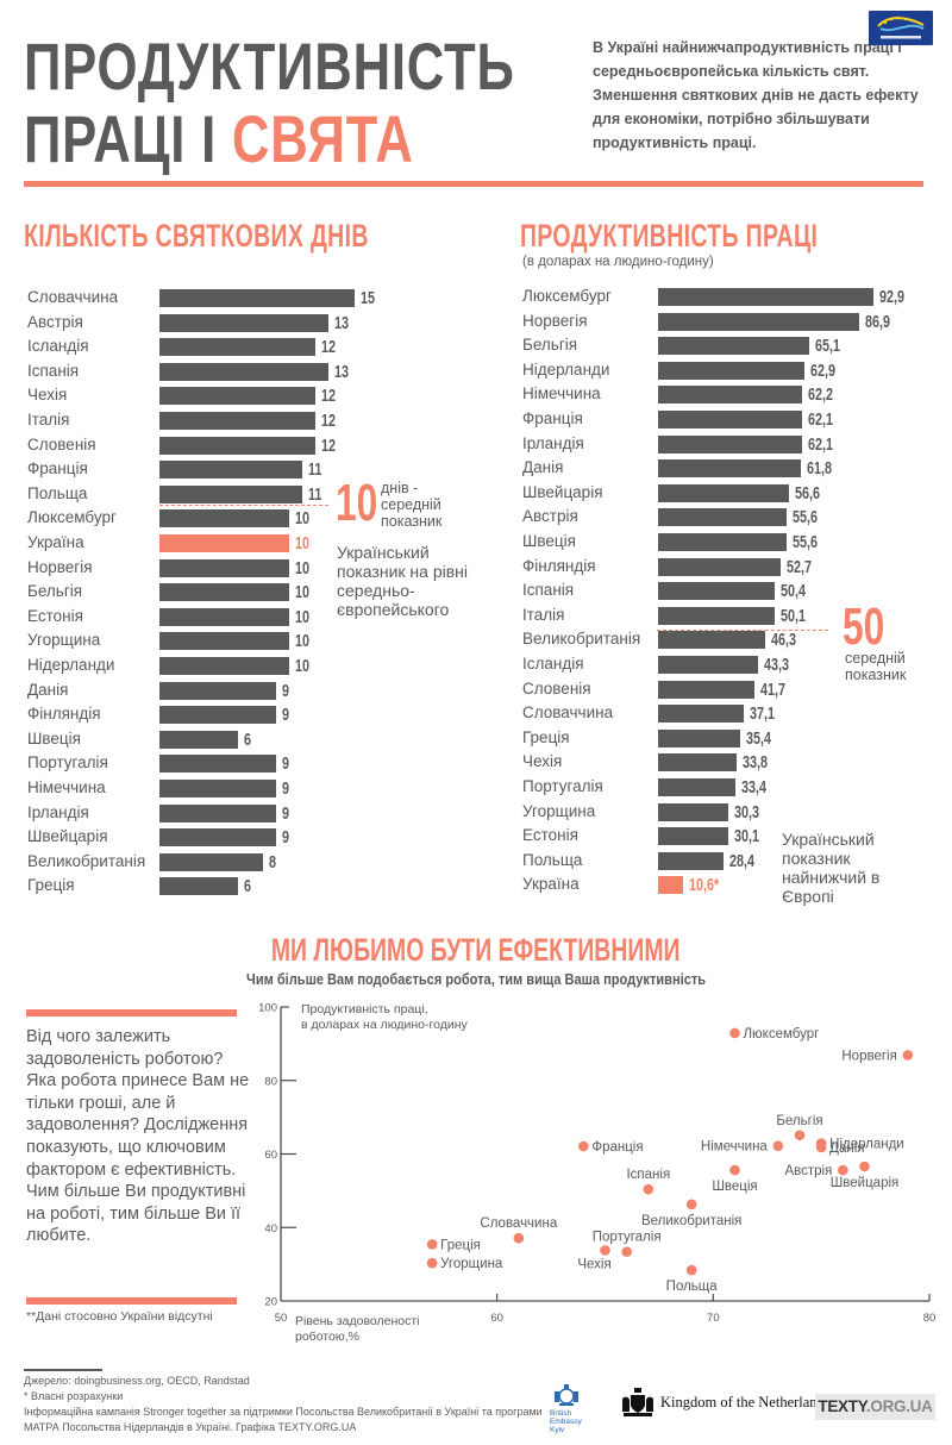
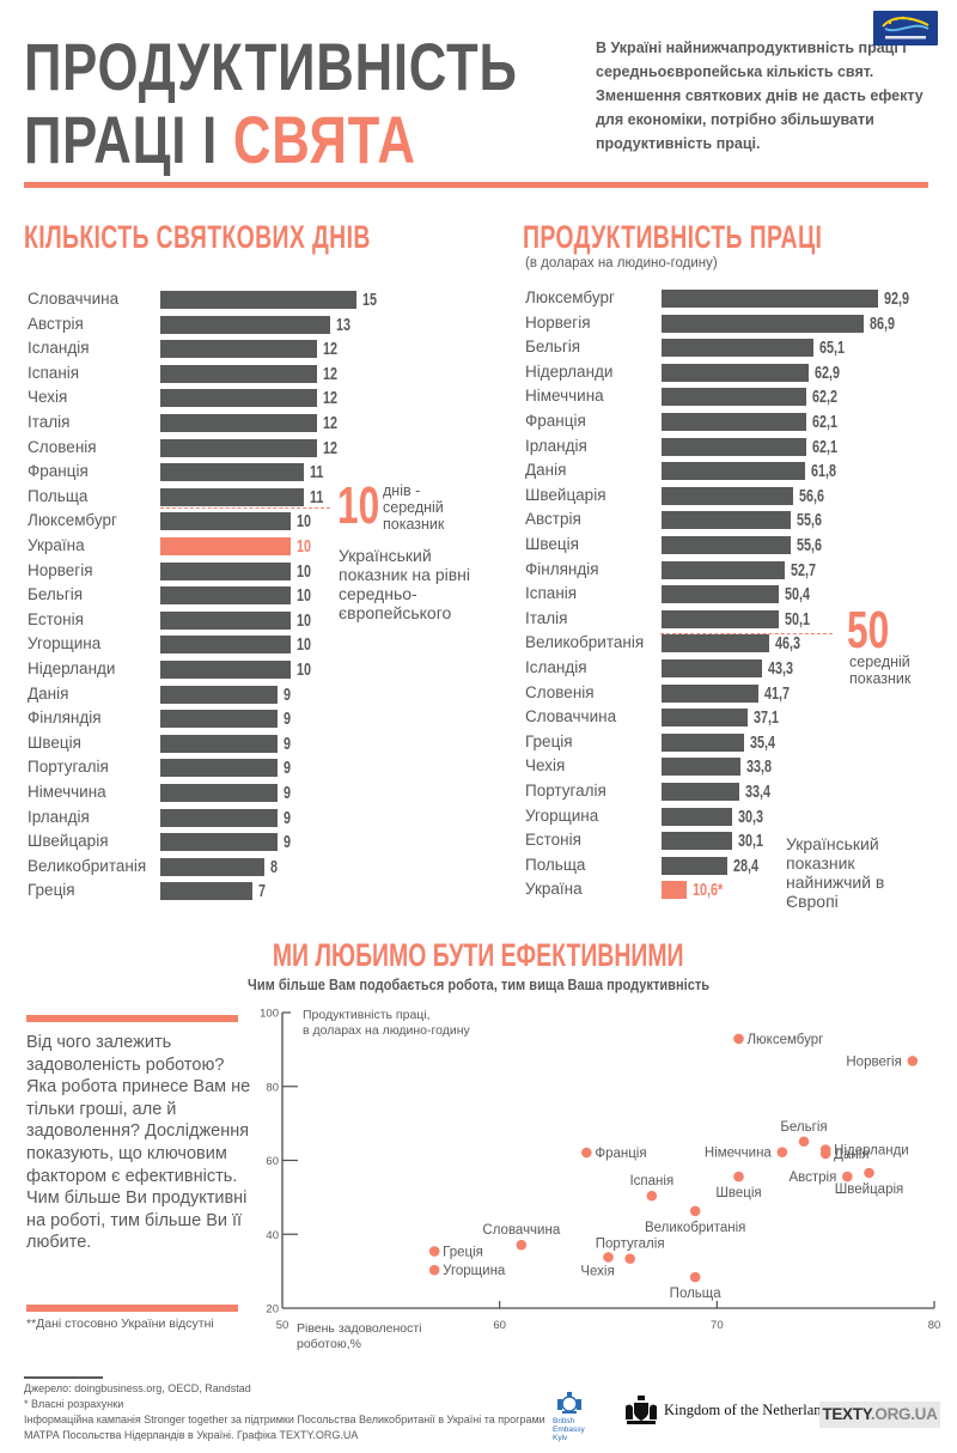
КІЛЬКІСТЬ СВЯТКОВИХ ДНІВ/Іспанія: 13 -> 12
КІЛЬКІСТЬ СВЯТКОВИХ ДНІВ/Швеція: 6 -> 9
КІЛЬКІСТЬ СВЯТКОВИХ ДНІВ/Греція: 6 -> 7
